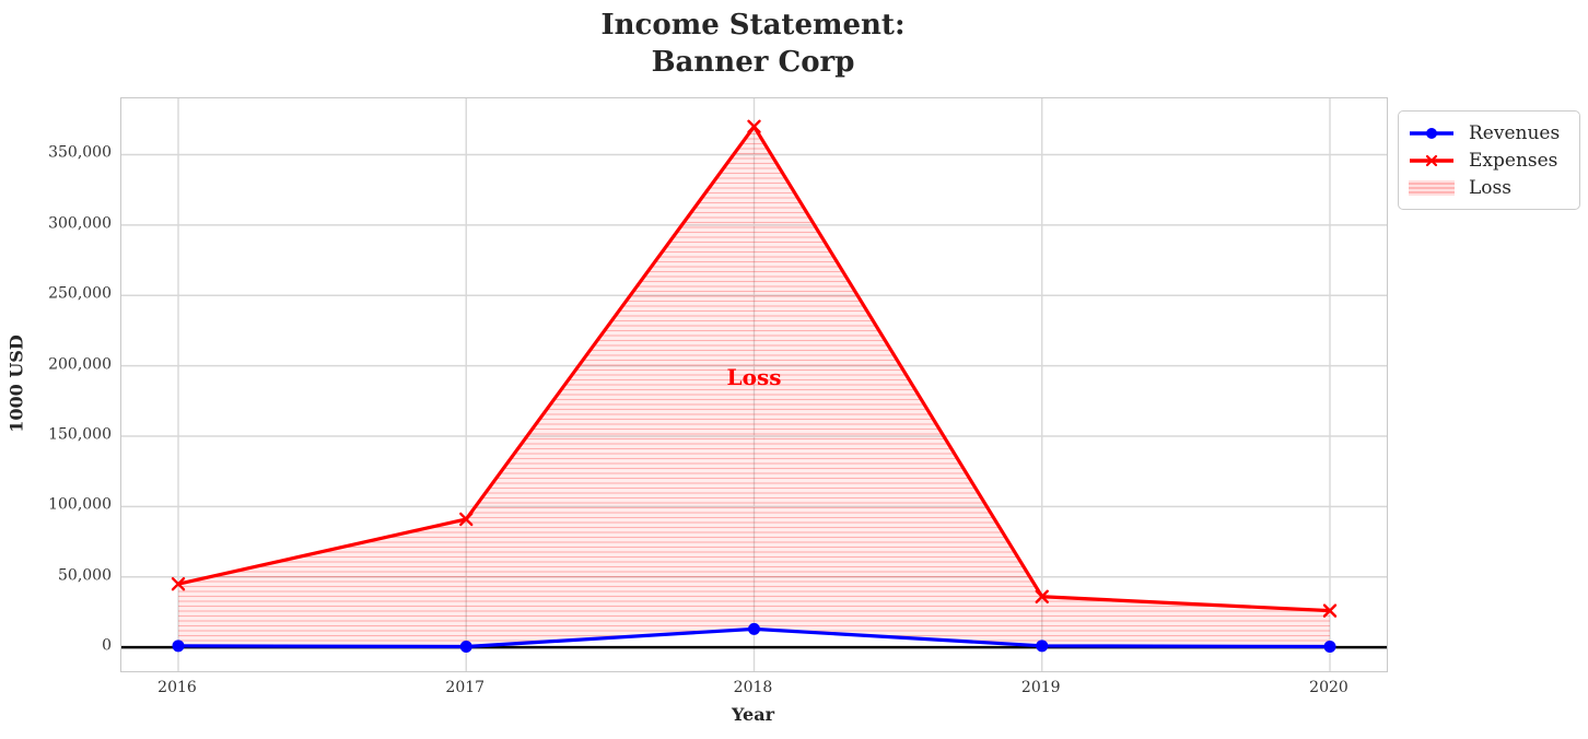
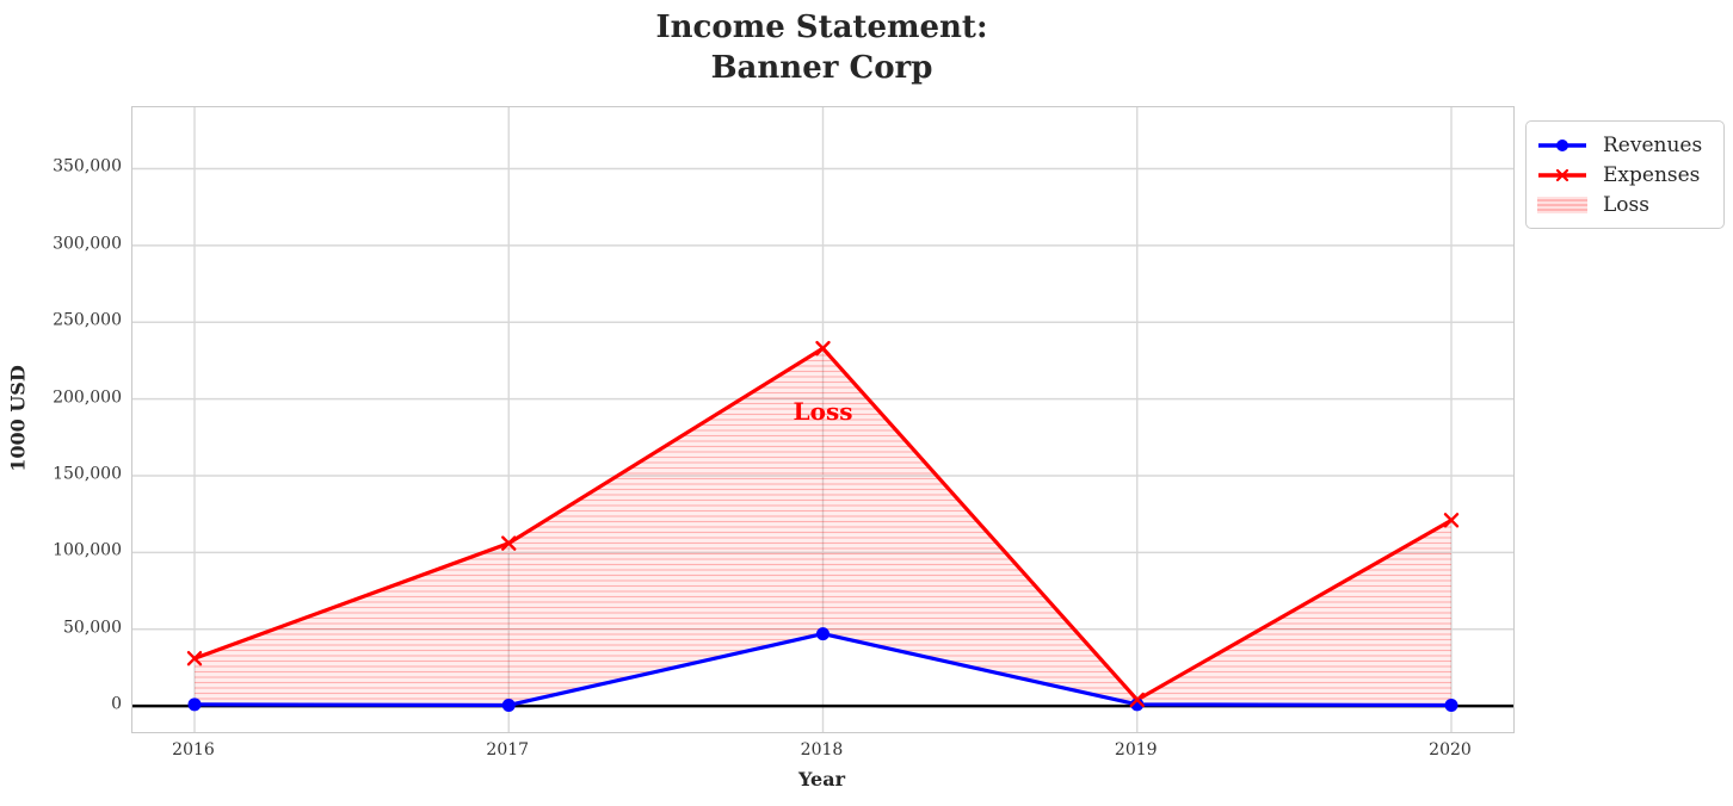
Expenses/2016: 45000 -> 31000
Expenses/2017: 91000 -> 106000
Revenues/2018: 13000 -> 47000
Expenses/2018: 370000 -> 233000
Expenses/2019: 36000 -> 4000
Expenses/2020: 26000 -> 121000
